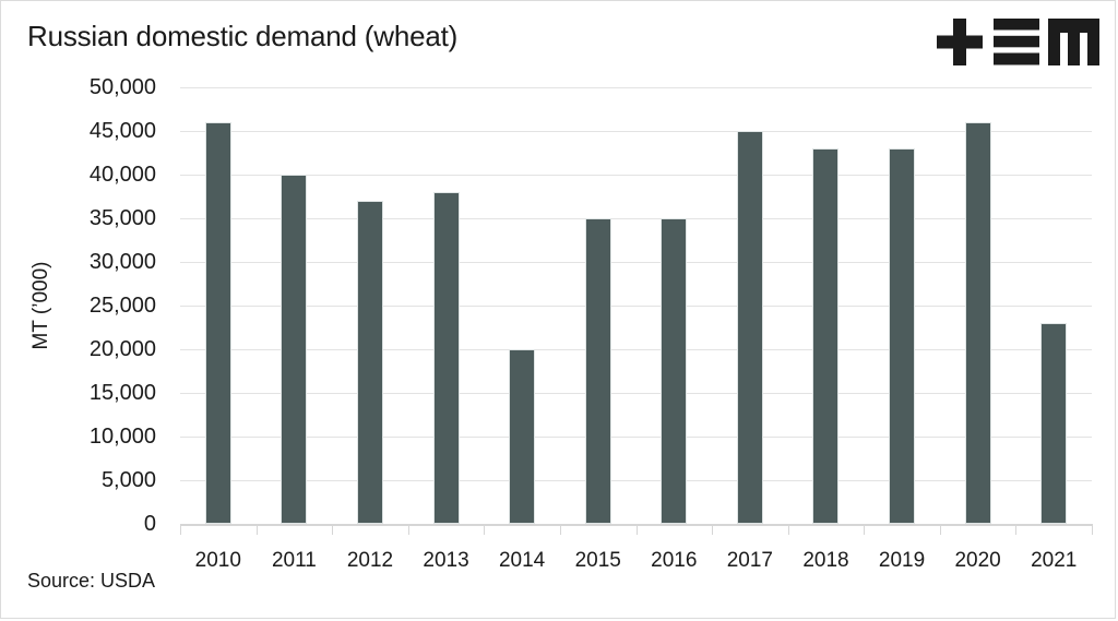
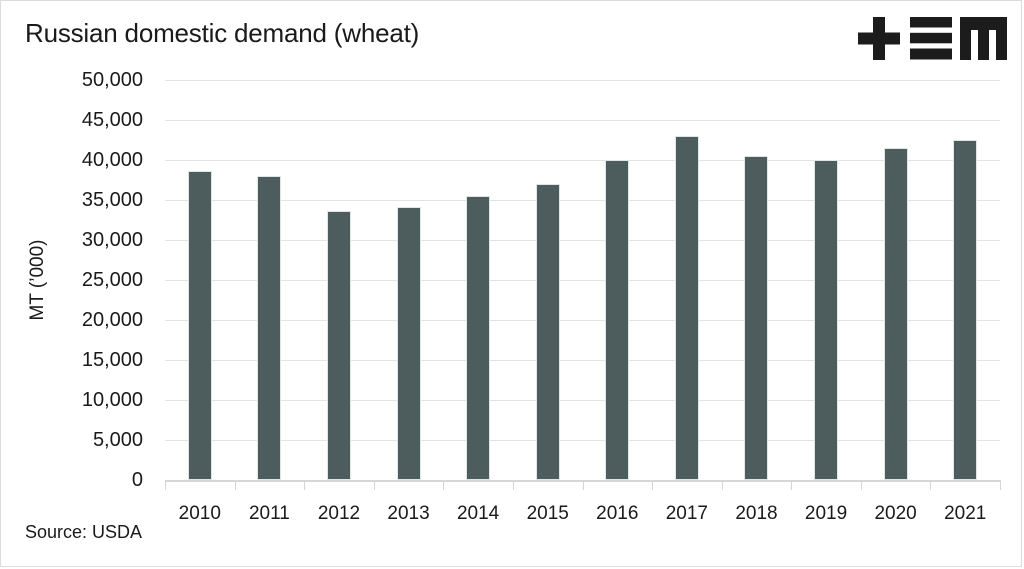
2010: 46000 -> 39000
2011: 40000 -> 38000
2012: 37000 -> 34000
2013: 38000 -> 34000
2014: 20000 -> 36000
2015: 35000 -> 37000
2016: 35000 -> 40000
2017: 45000 -> 43000
2018: 43000 -> 40000
2019: 43000 -> 40000
2020: 46000 -> 42000
2021: 23000 -> 42000
